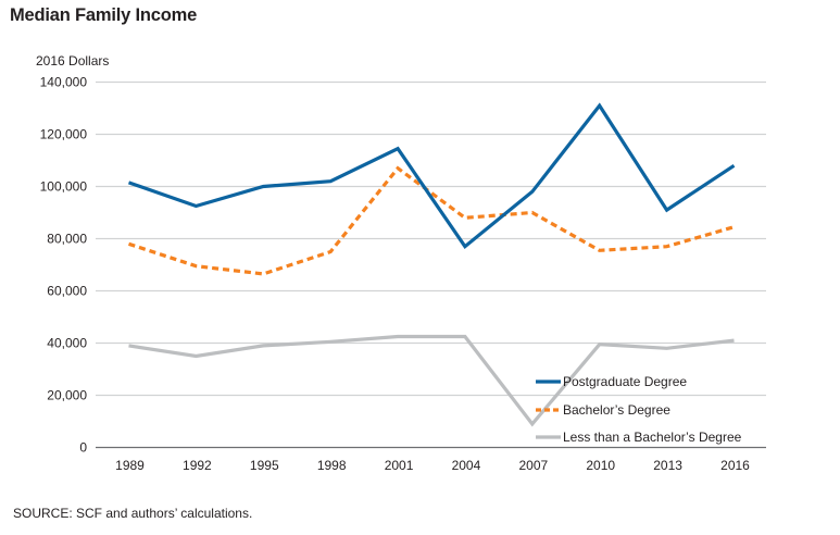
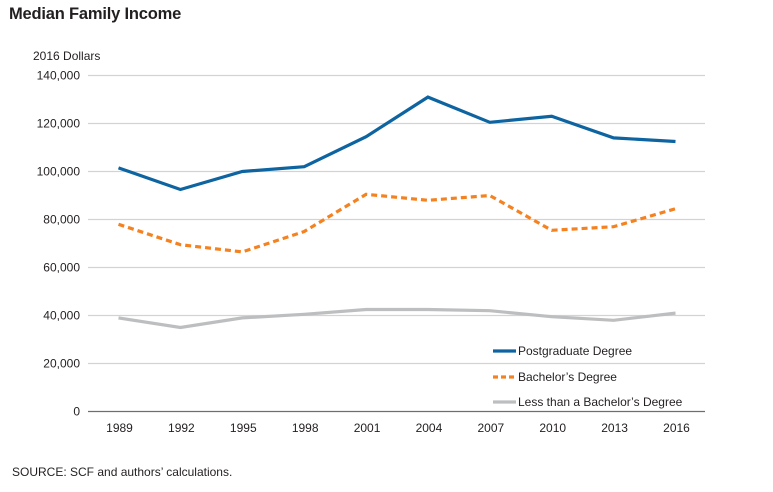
Bachelor’s Degree/2001: 107000 -> 90000
Postgraduate Degree/2004: 77000 -> 131000
Postgraduate Degree/2007: 98000 -> 120000
Less than a Bachelor’s Degree/2007: 9000 -> 42000
Postgraduate Degree/2010: 131000 -> 123000
Postgraduate Degree/2013: 91000 -> 114000
Postgraduate Degree/2016: 108000 -> 112000
